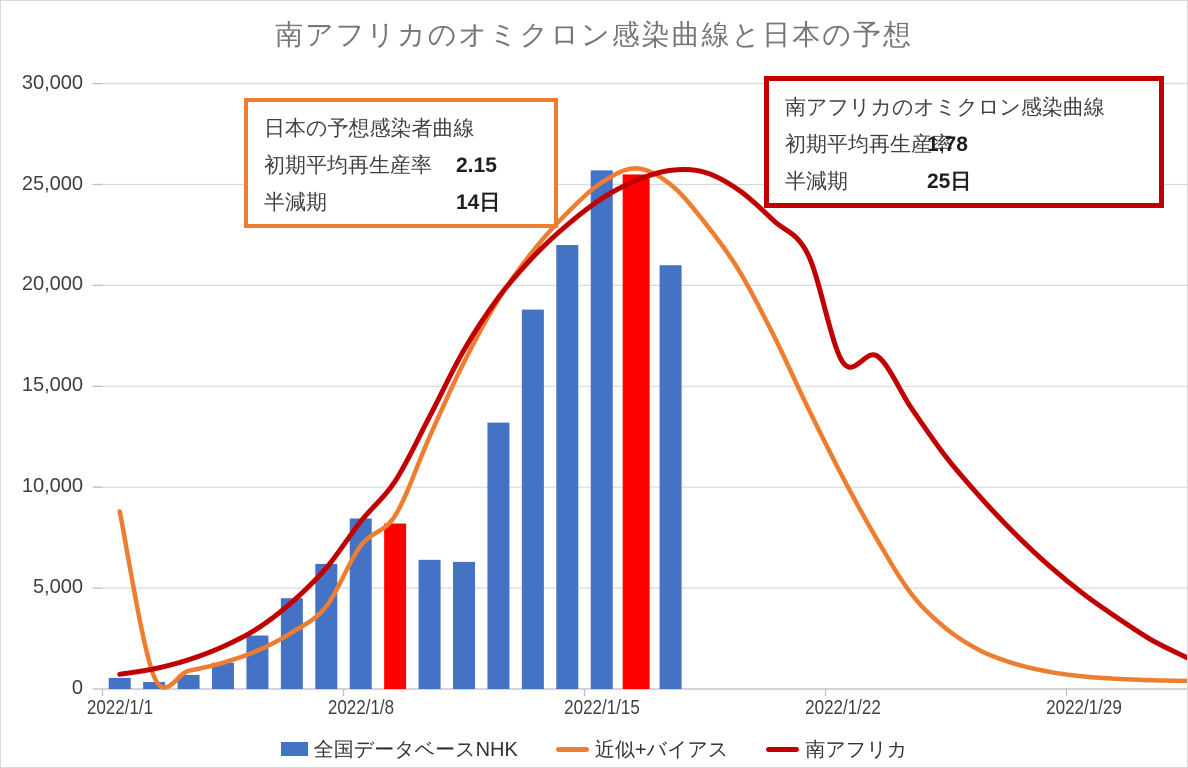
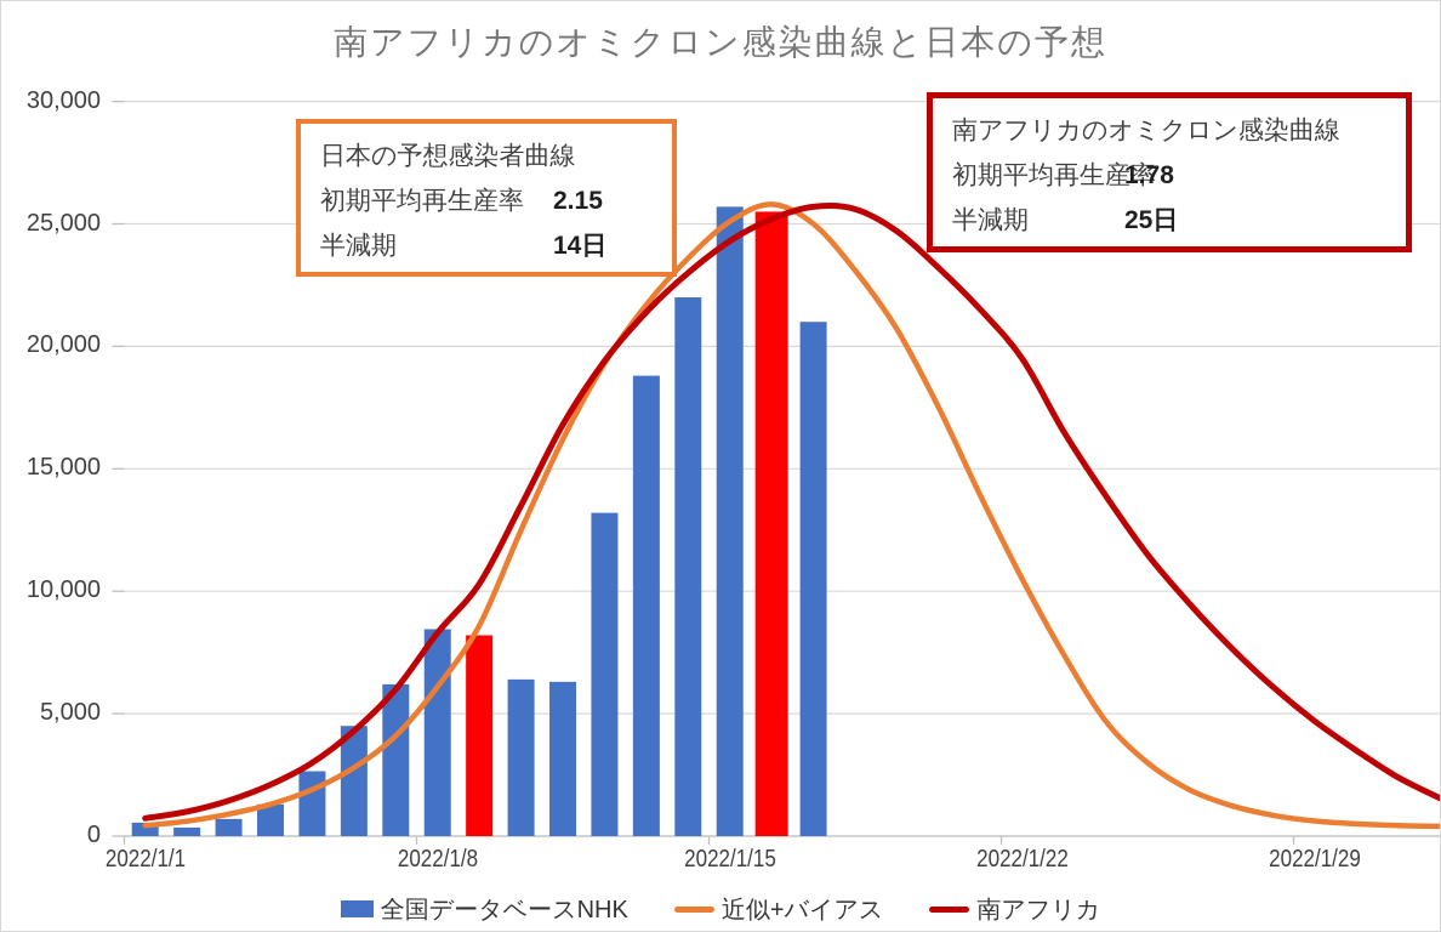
近似+バイアス/2022/1/1: 8800 -> 400
近似+バイアス/2022/1/8: 7100 -> 6100
南アフリカ/2022/1/22: 16200 -> 19500
